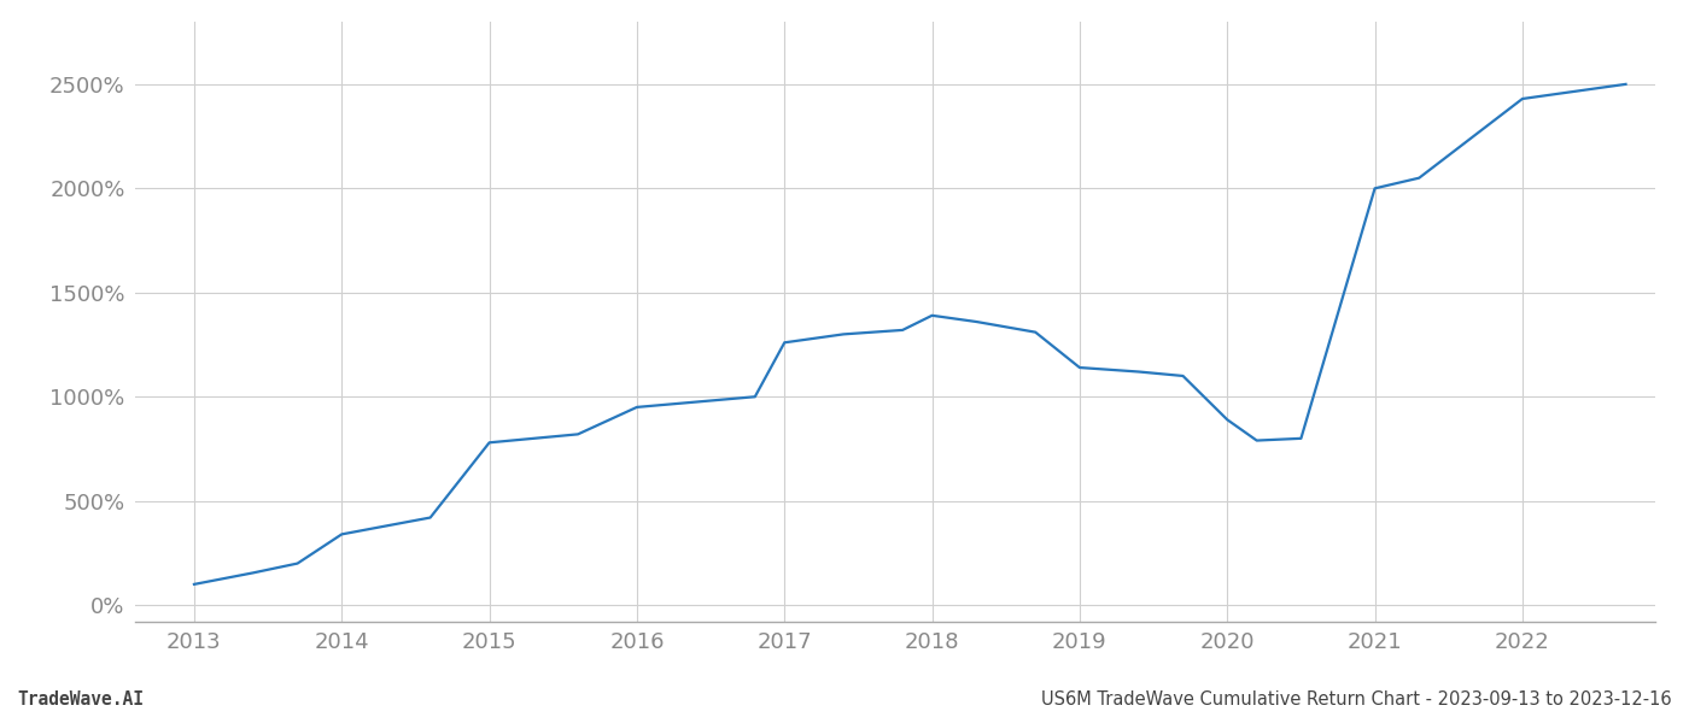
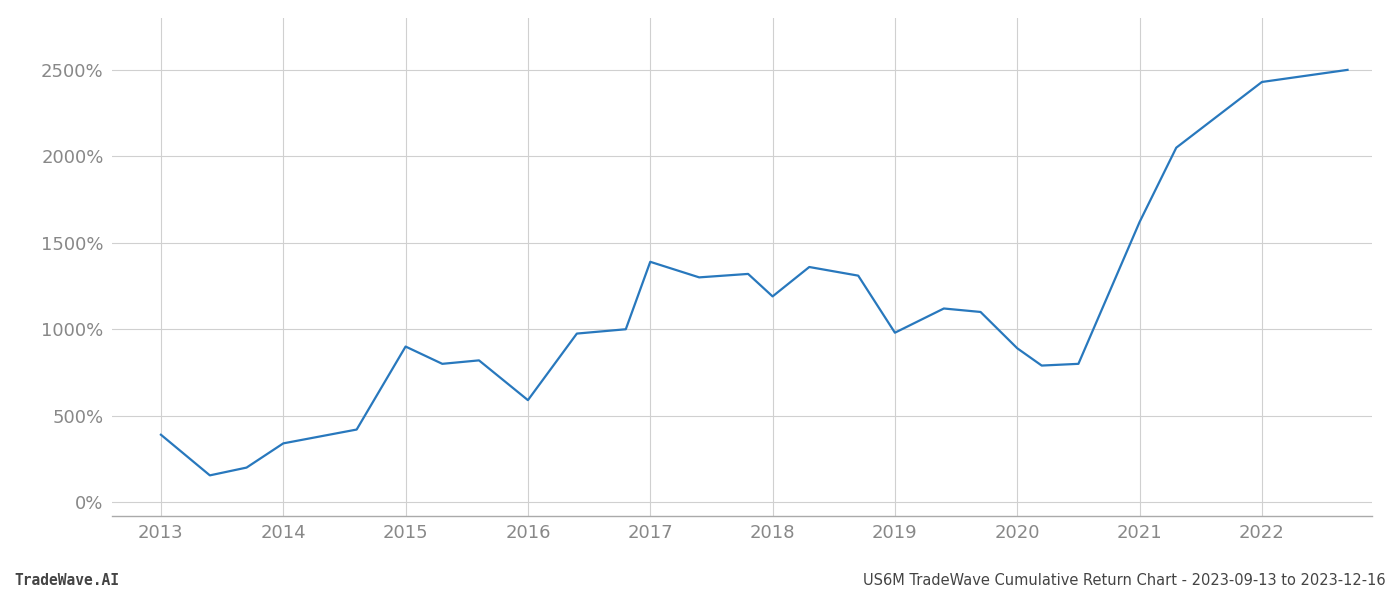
2013: 100% -> 390%
2015: 780% -> 900%
2016: 950% -> 590%
2017: 1260% -> 1390%
2018: 1390% -> 1190%
2019: 1140% -> 980%
2021: 2000% -> 1620%
